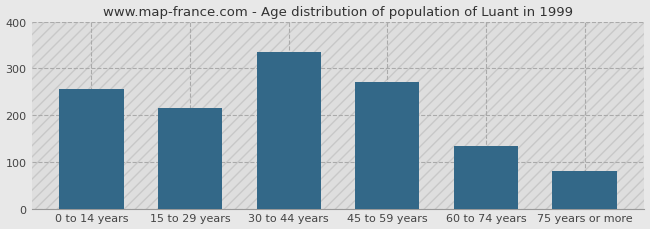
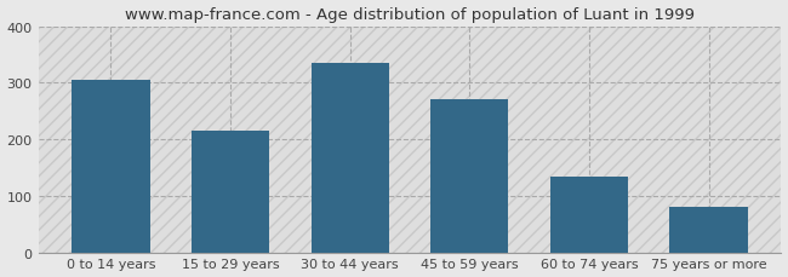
0 to 14 years: 255 -> 305
